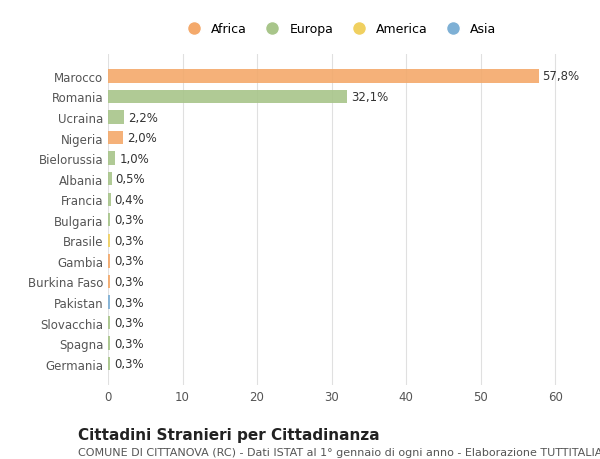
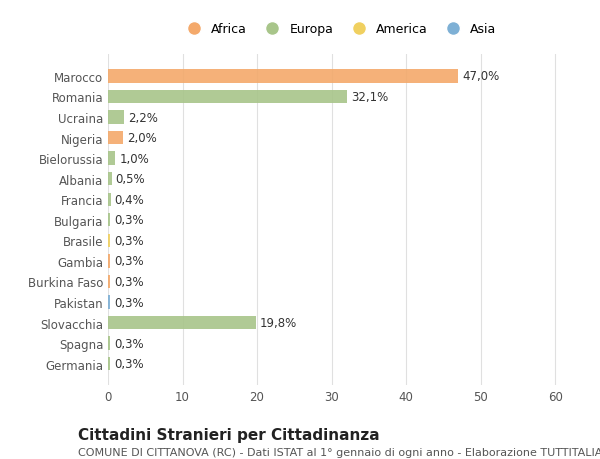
Marocco: 57,8% -> 47,0%
Slovacchia: 0,3% -> 19,8%
